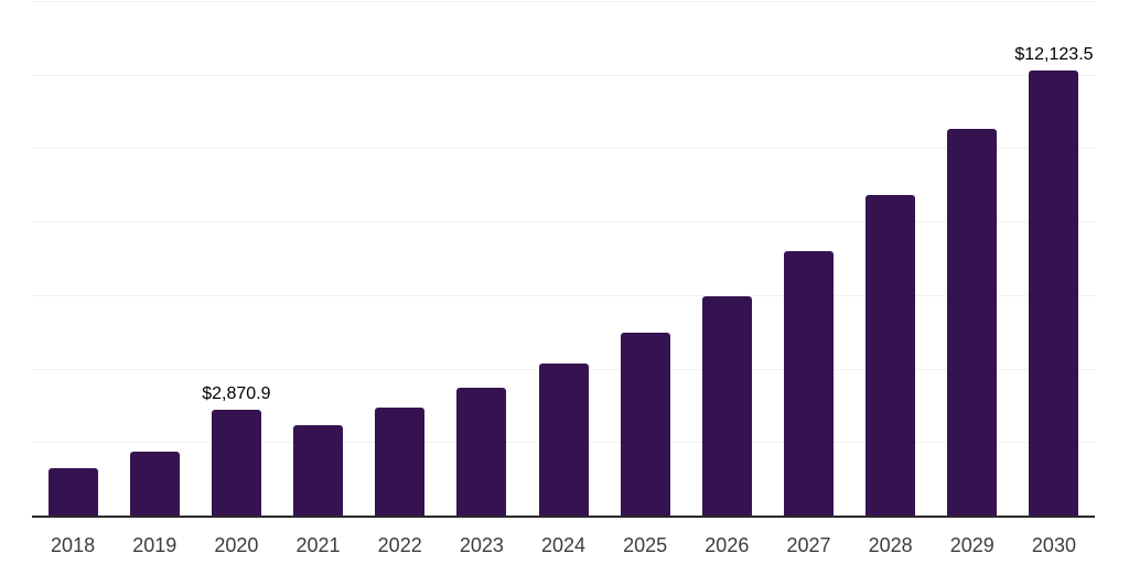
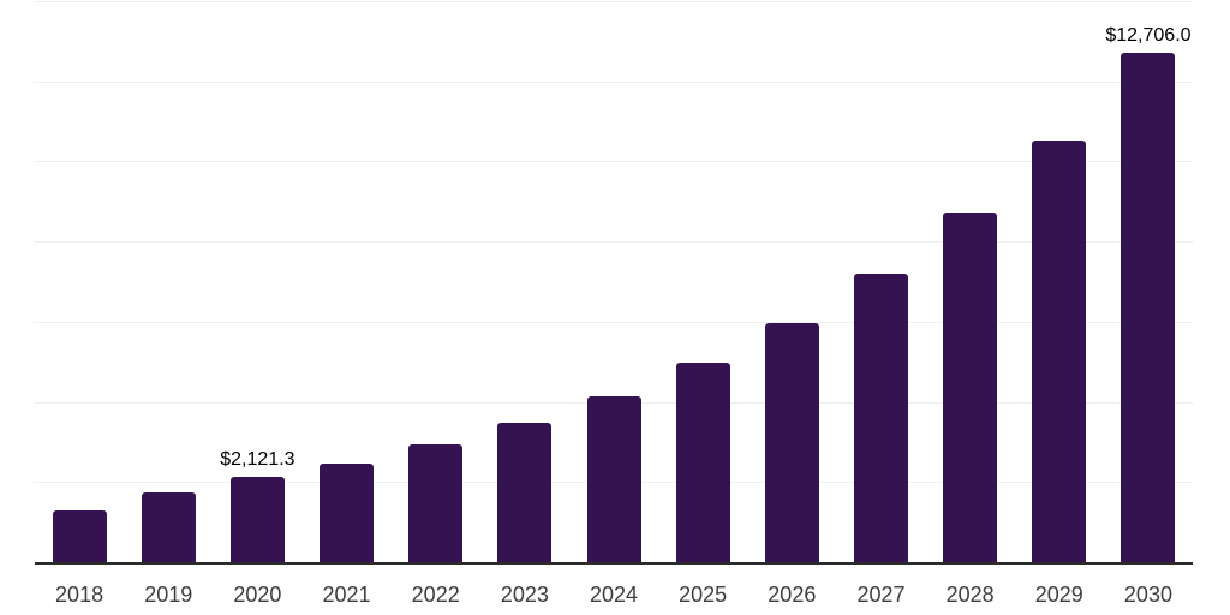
2020: $2,870.9 -> $2,121.3
2030: $12,123.5 -> $12,706.0
